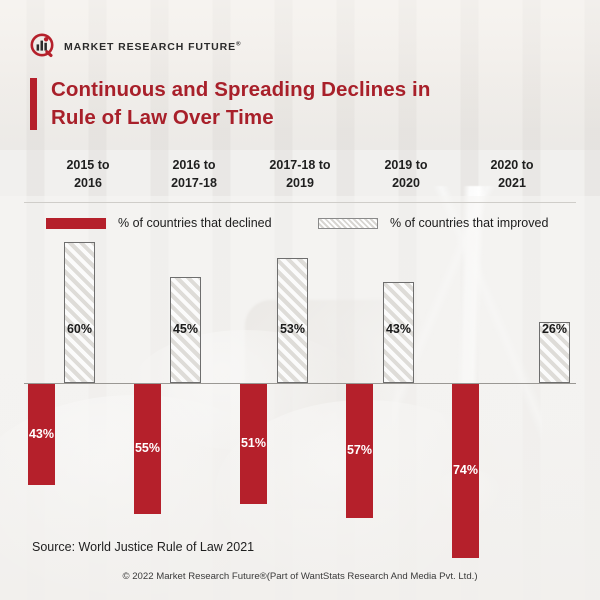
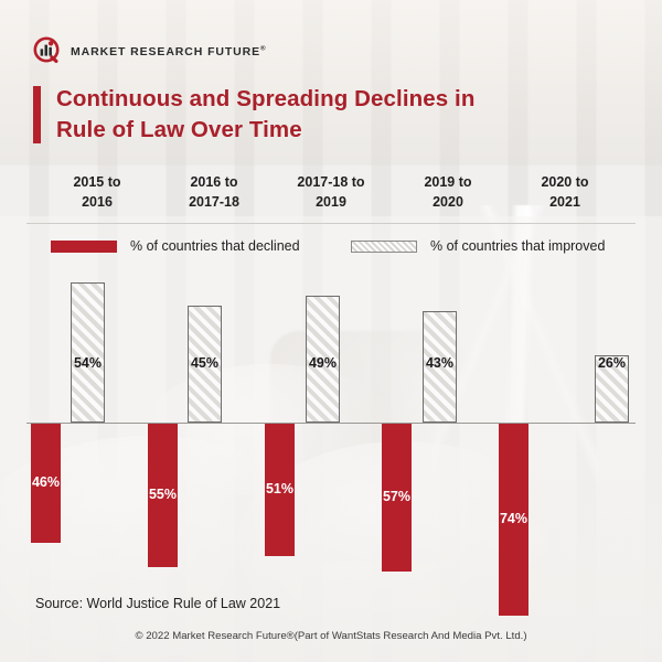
% of countries that declined/2015 to 2016: 43% -> 46%
% of countries that improved/2015 to 2016: 60% -> 54%
% of countries that improved/2017-18 to 2019: 53% -> 49%
